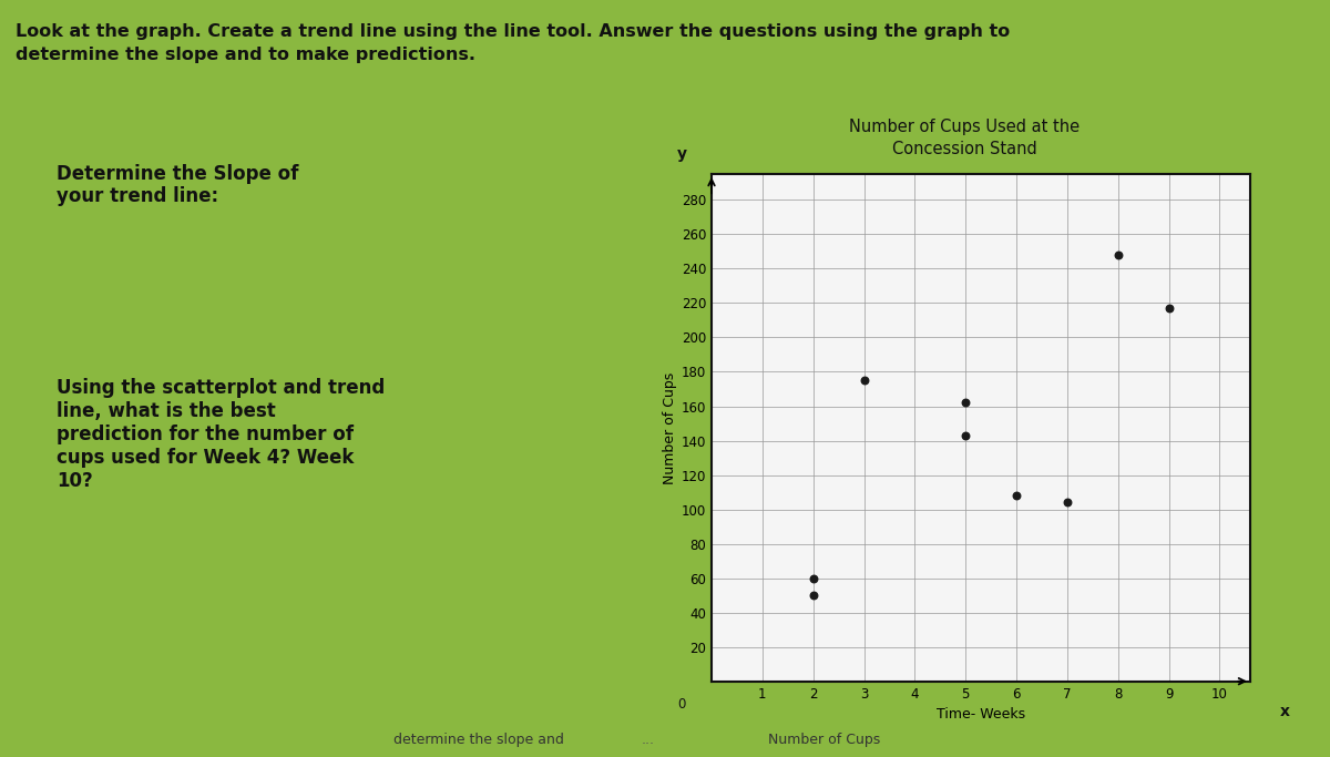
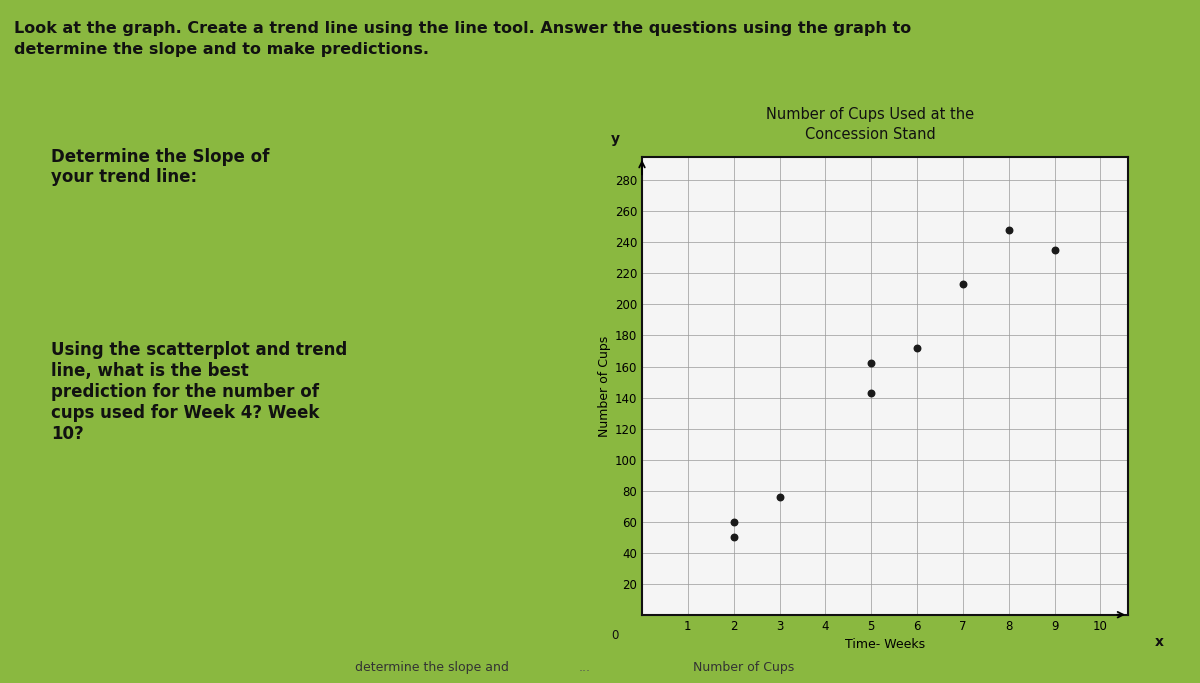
3: 175 -> 76
6: 108 -> 172
7: 104 -> 213
9: 217 -> 235
